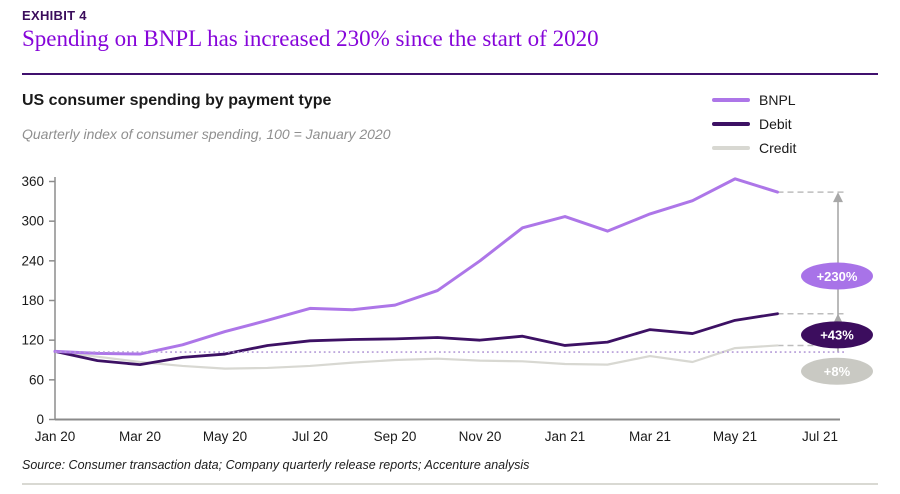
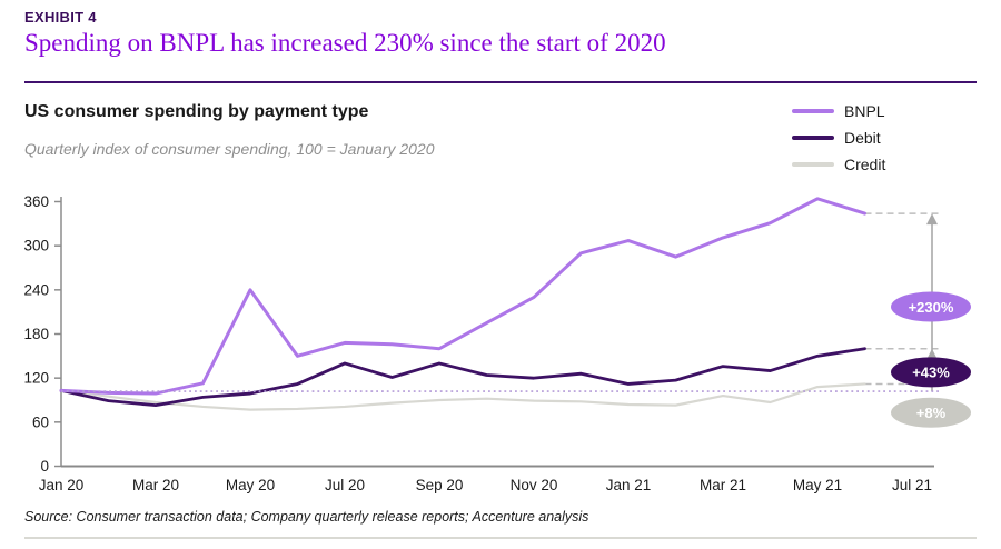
BNPL/May 20: 130 -> 240
Debit/Jul 20: 120 -> 140
BNPL/Sep 20: 170 -> 160
Debit/Sep 20: 120 -> 140
BNPL/Nov 20: 240 -> 230
